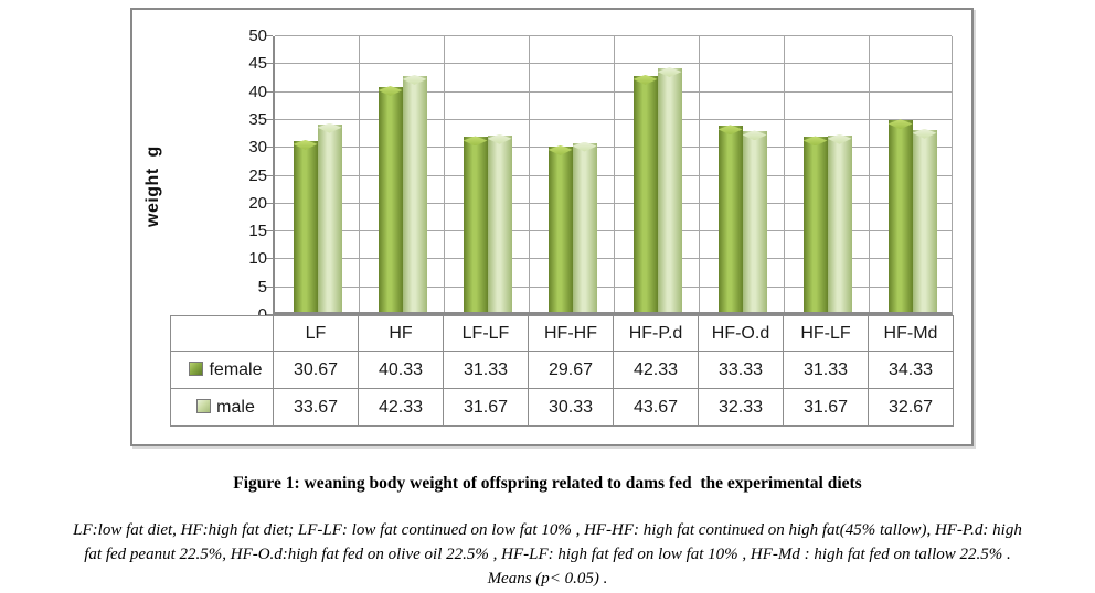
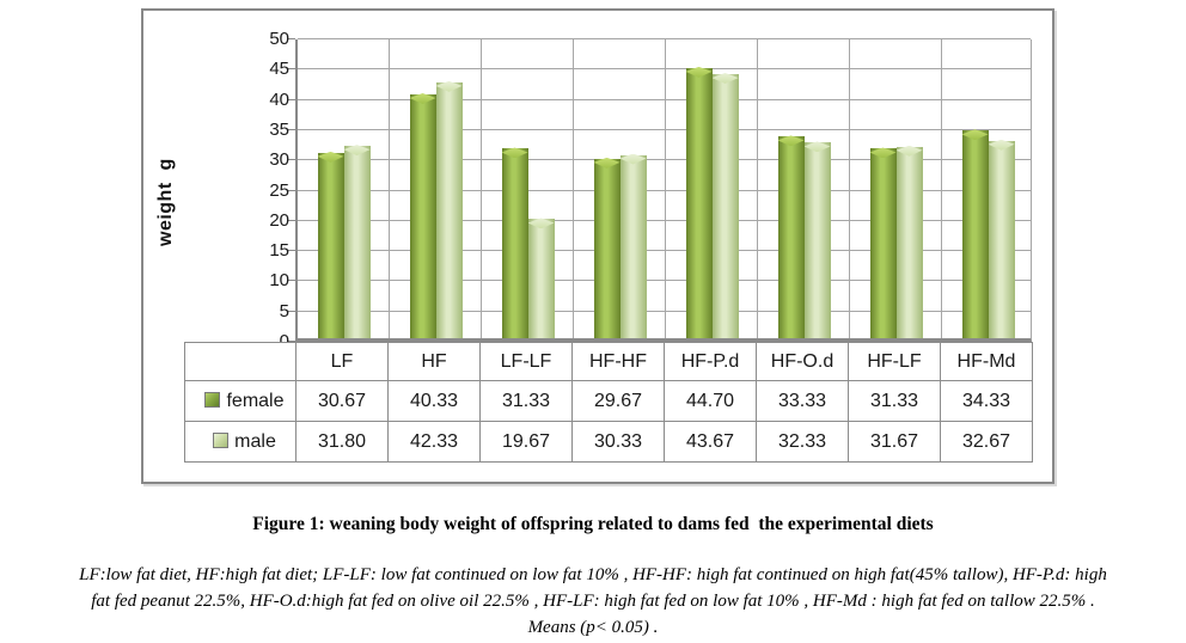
male/LF: 33.67 -> 31.80
male/LF-LF: 31.67 -> 19.67
female/HF-P.d: 42.33 -> 44.70
